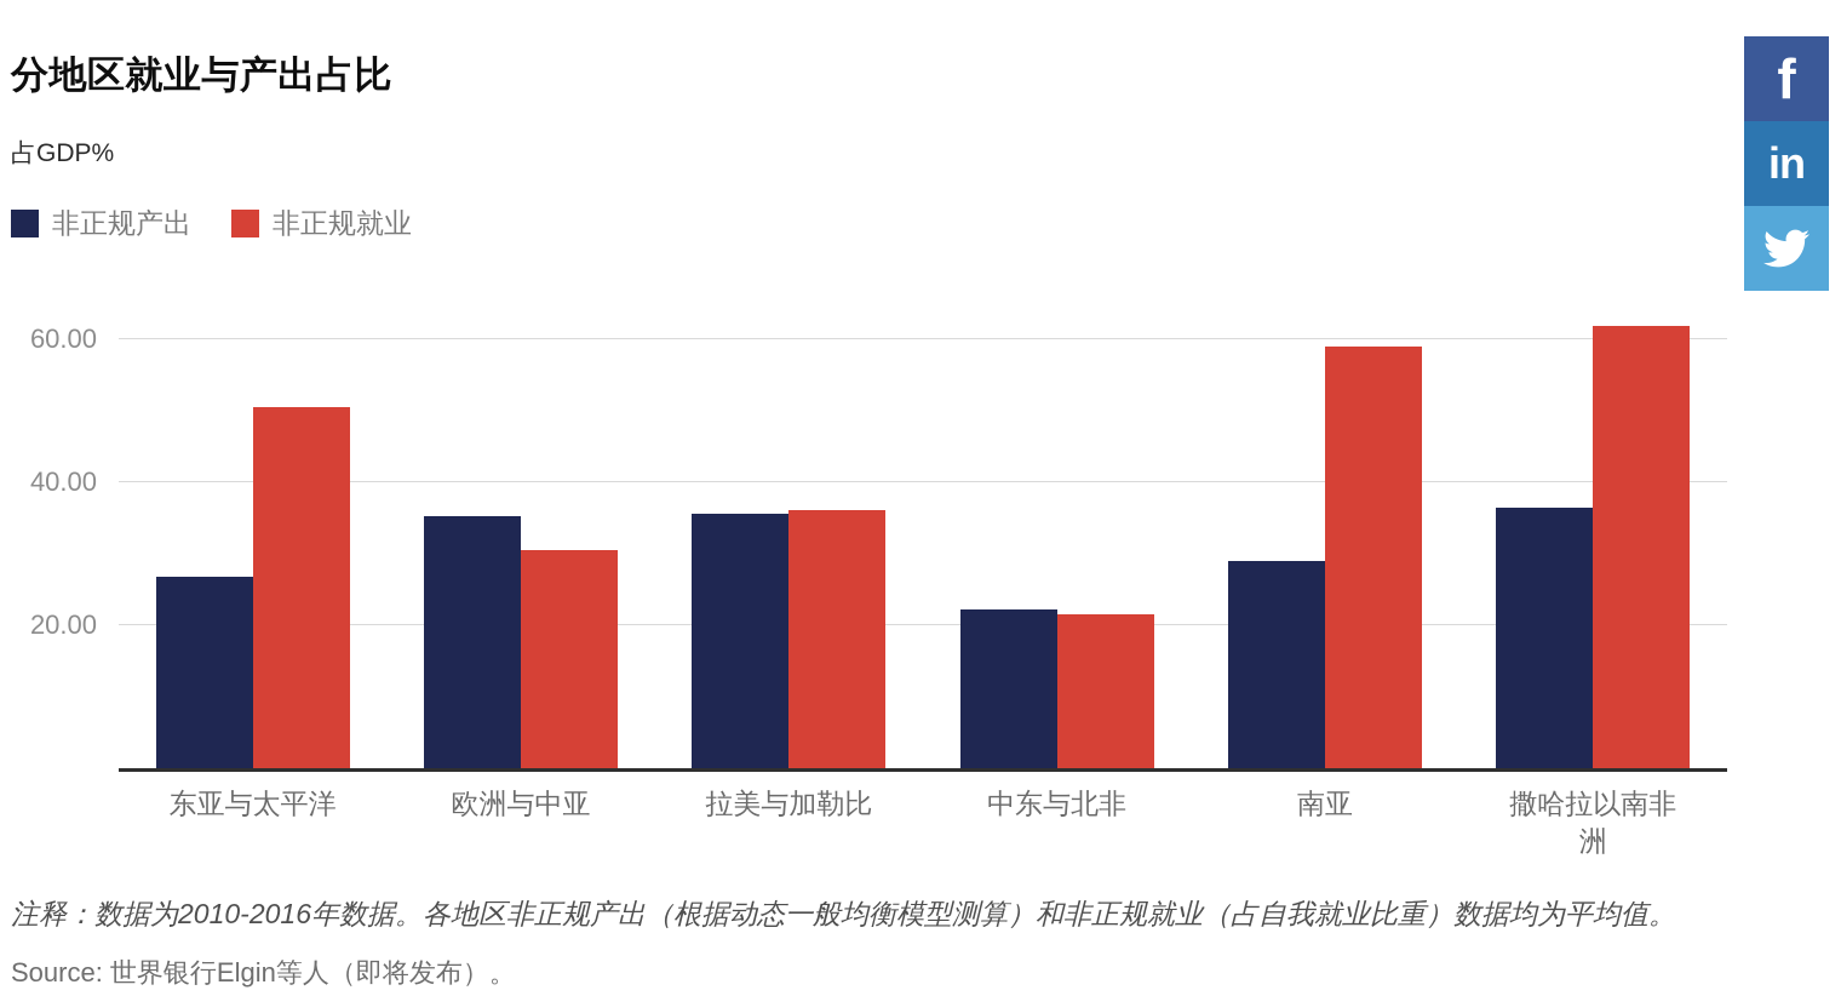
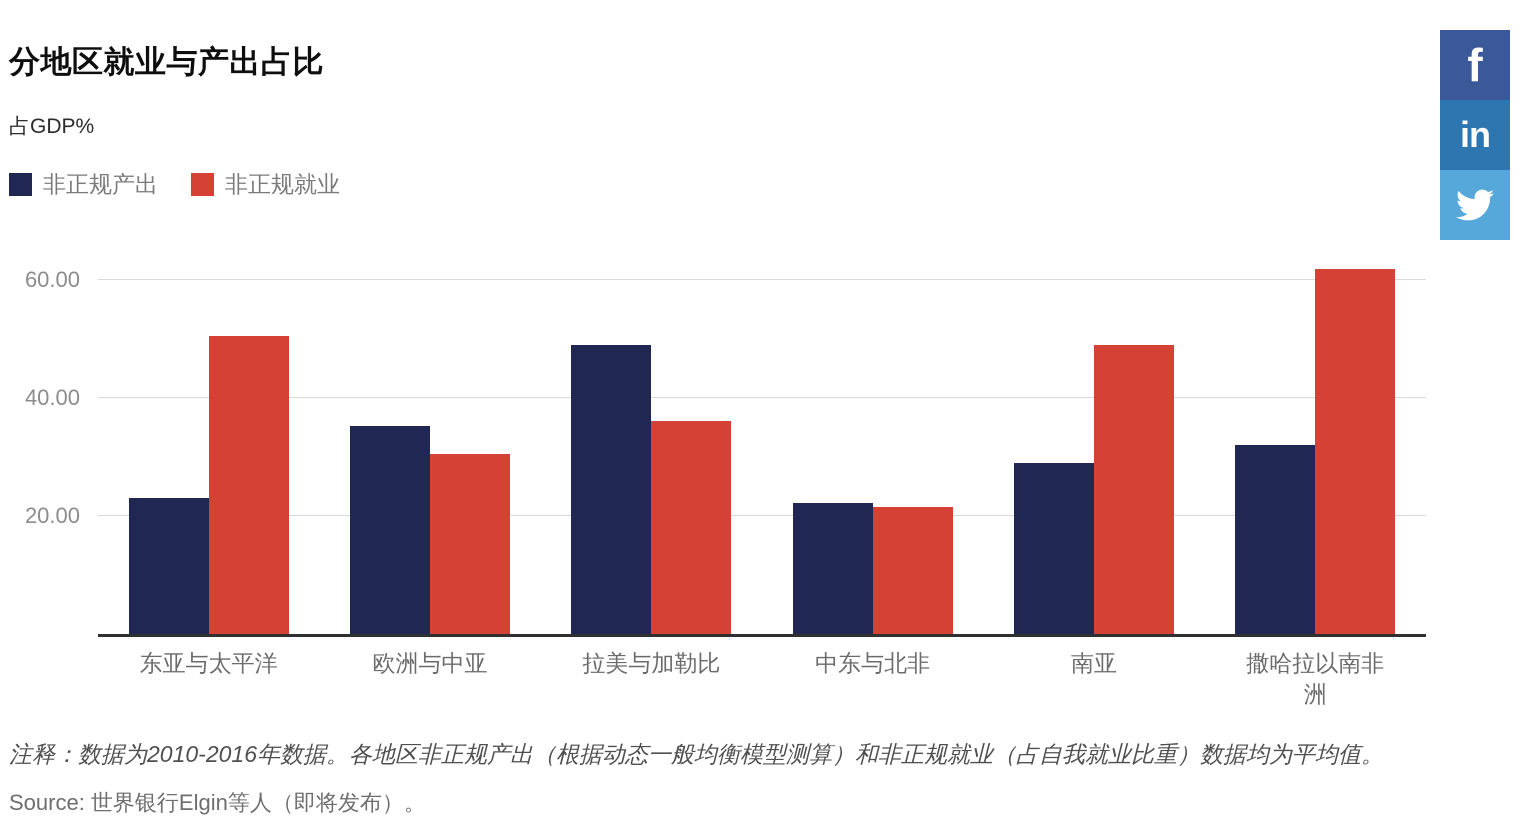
非正规产出/东亚与太平洋: 27 -> 23
非正规产出/拉美与加勒比: 36 -> 49
非正规就业/南亚: 59 -> 49
非正规产出/撒哈拉以南非洲: 36 -> 32
